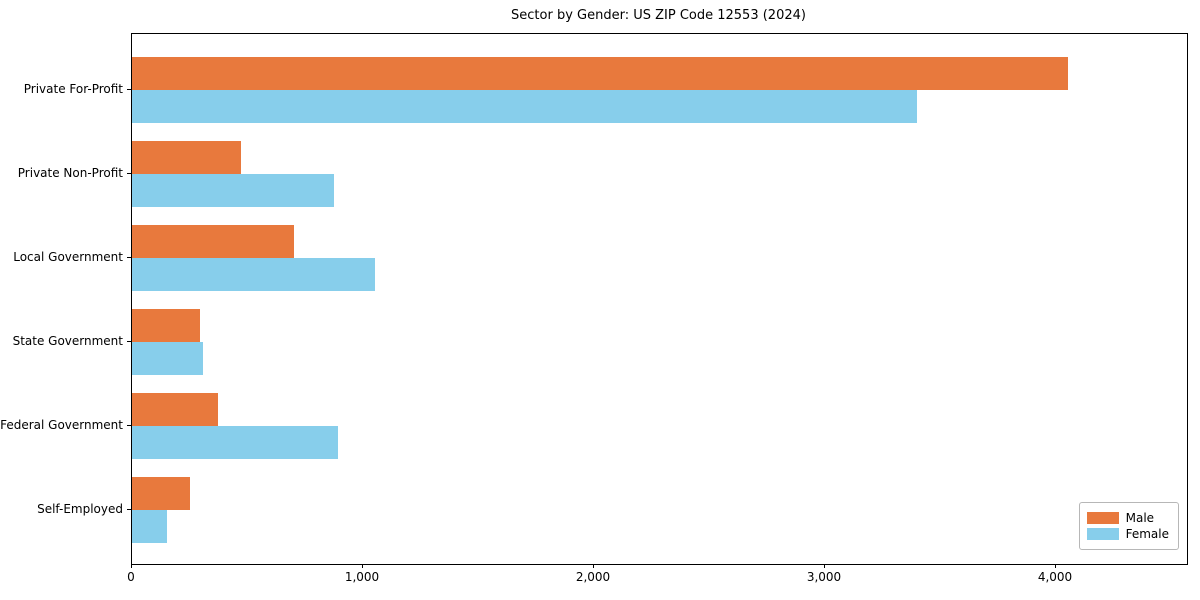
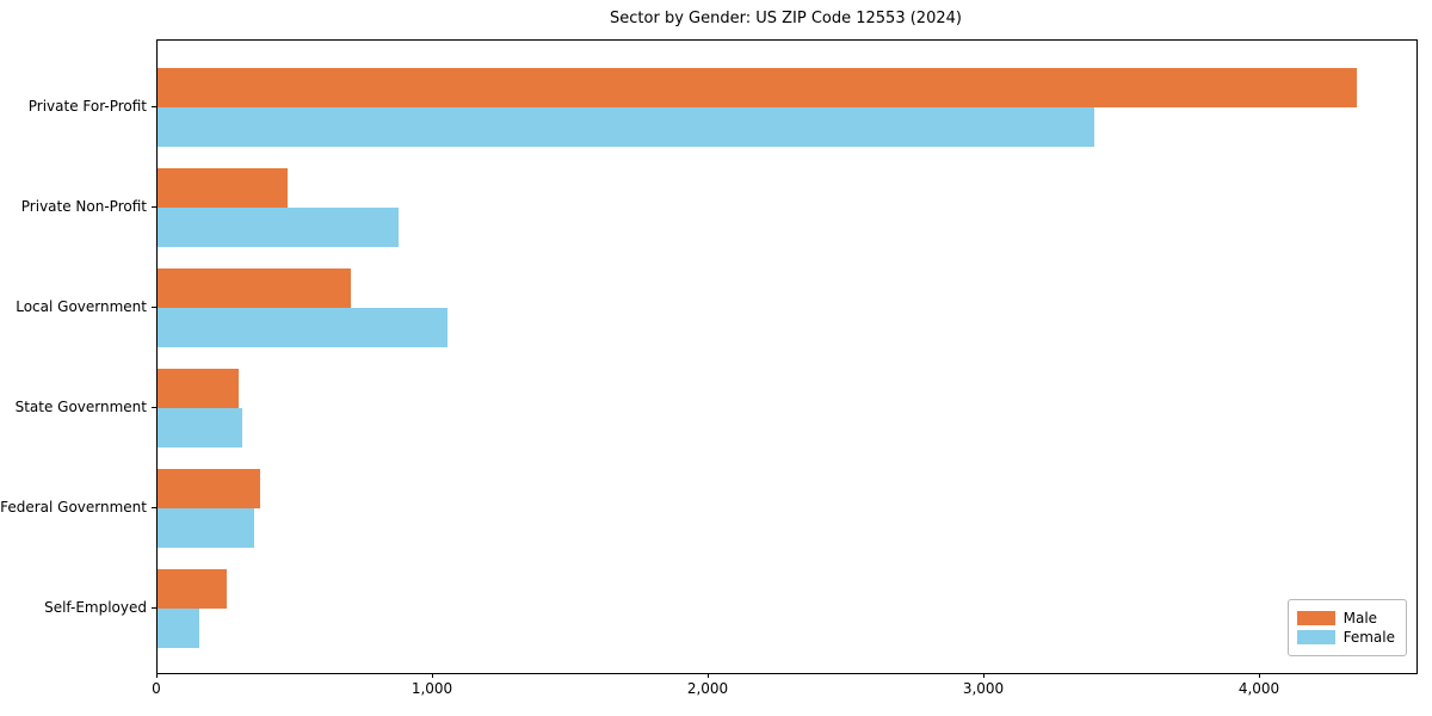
Male/Private For-Profit: 4050 -> 4350
Female/Federal Government: 890 -> 350
